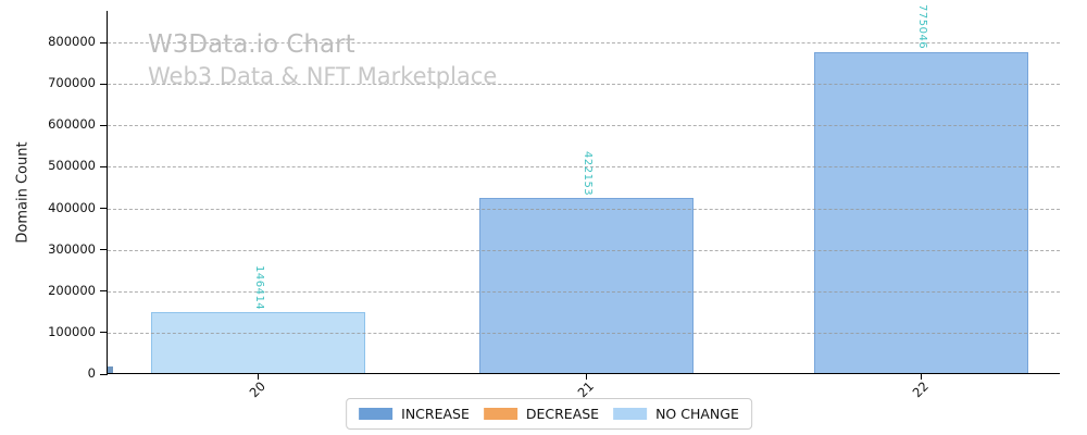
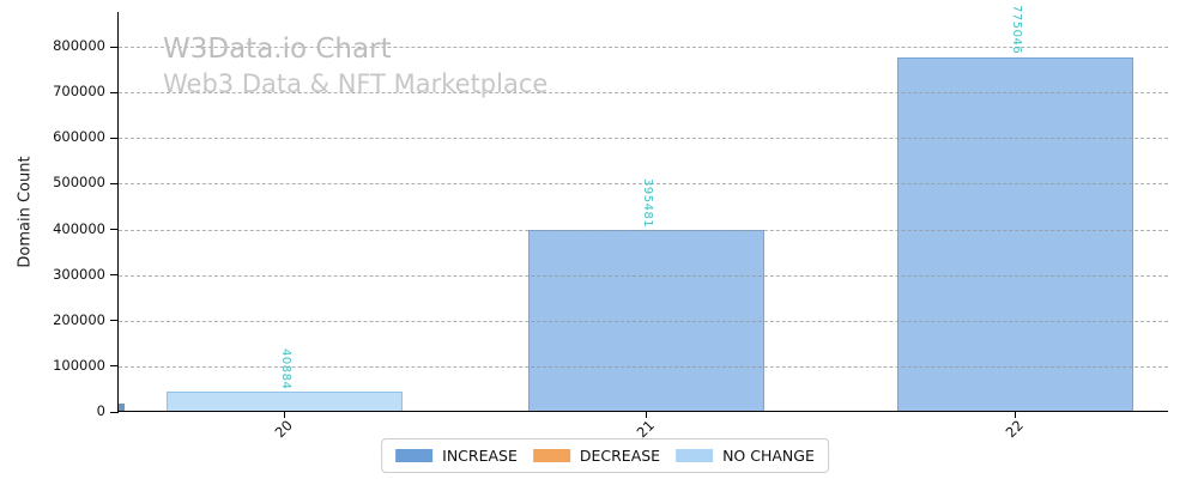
20: 146414 -> 40884
21: 422153 -> 395481
